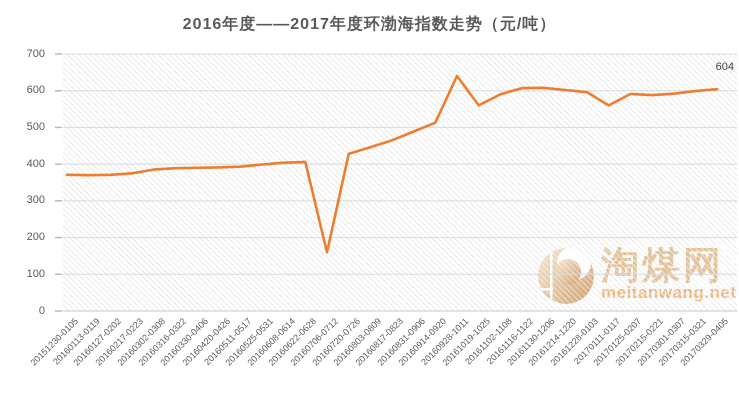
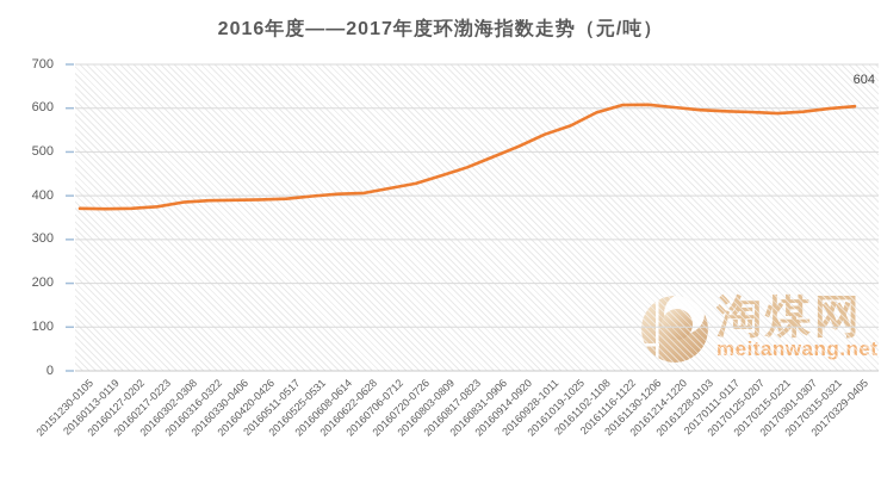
20160706-0712: 160 -> 420
20160928-1011: 640 -> 540
20170111-0117: 560 -> 590
